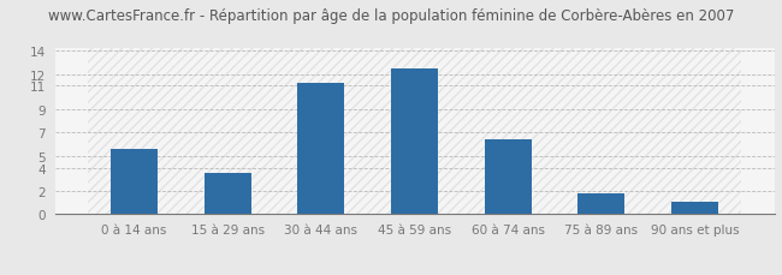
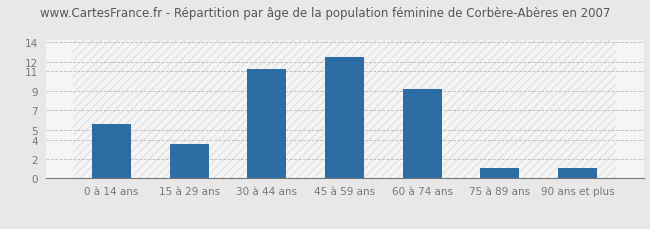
60 à 74 ans: 6.4 -> 9.2
75 à 89 ans: 1.8 -> 1.1
